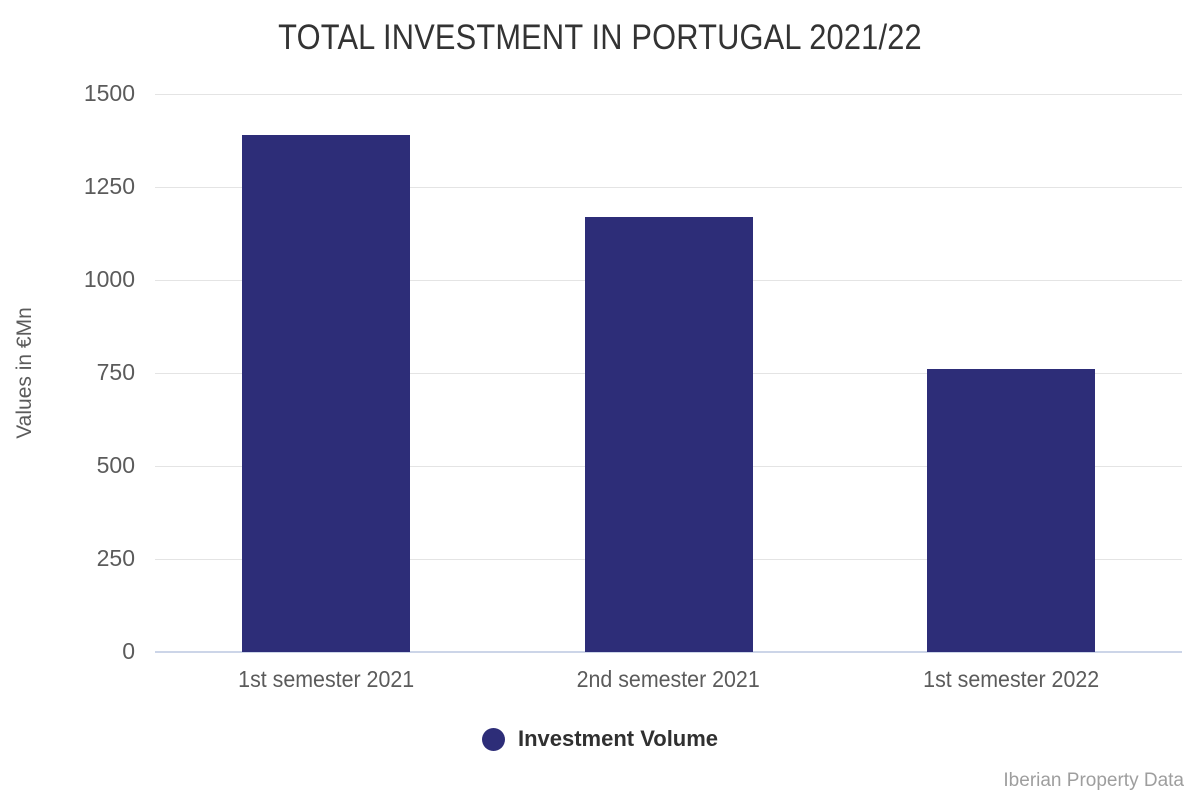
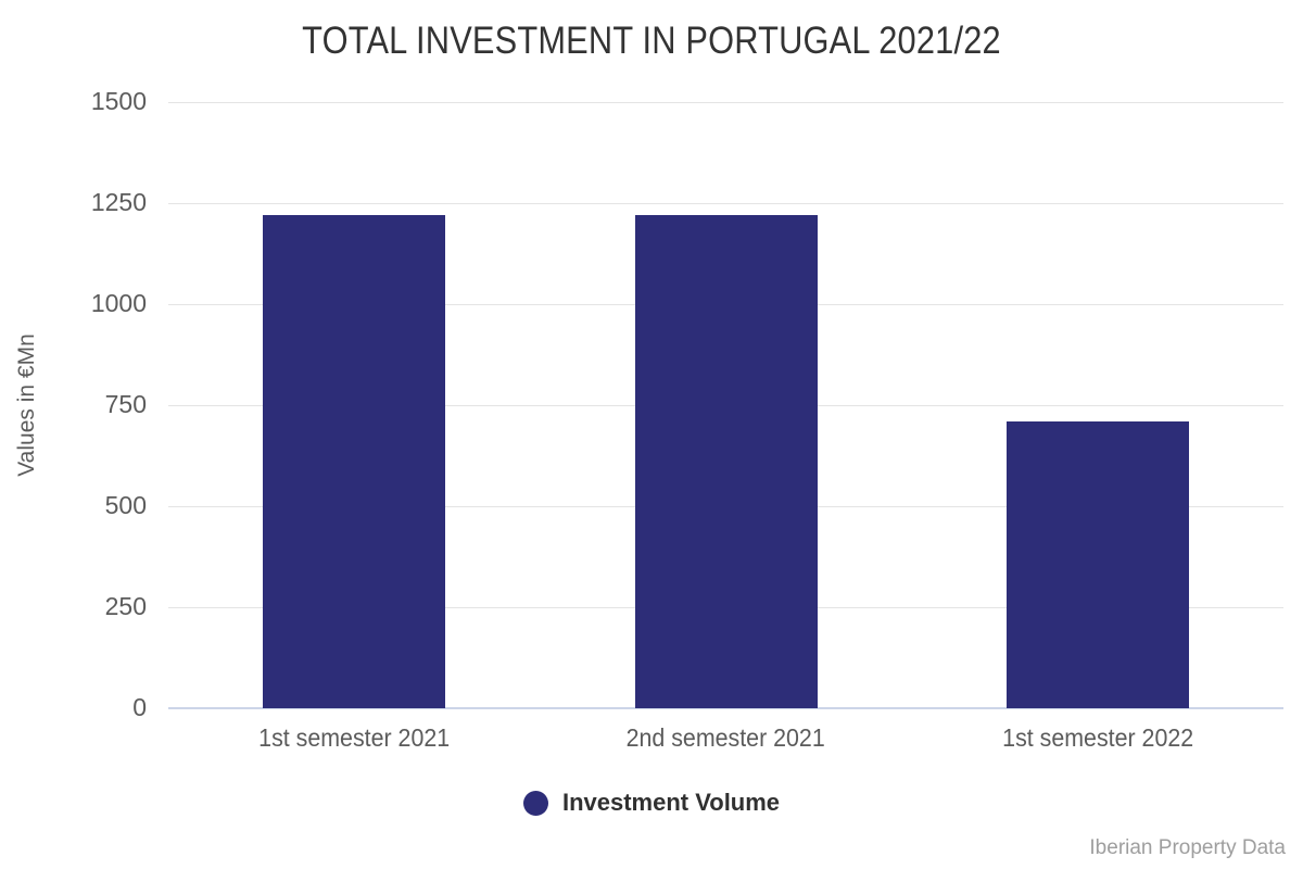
1st semester 2021: 1390 -> 1220
2nd semester 2021: 1170 -> 1220
1st semester 2022: 760 -> 710
